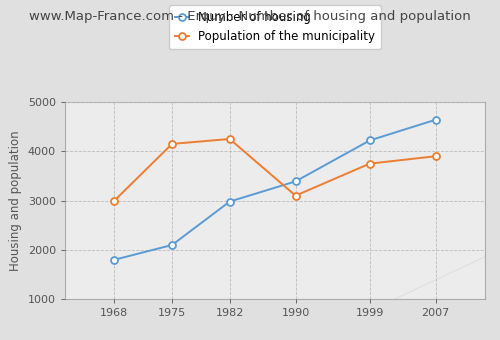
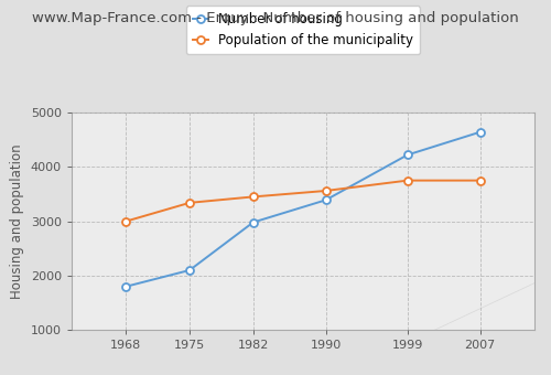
Population of the municipality/1975: 4150 -> 3340
Population of the municipality/1982: 4250 -> 3450
Population of the municipality/1990: 3100 -> 3560
Population of the municipality/2007: 3900 -> 3750
